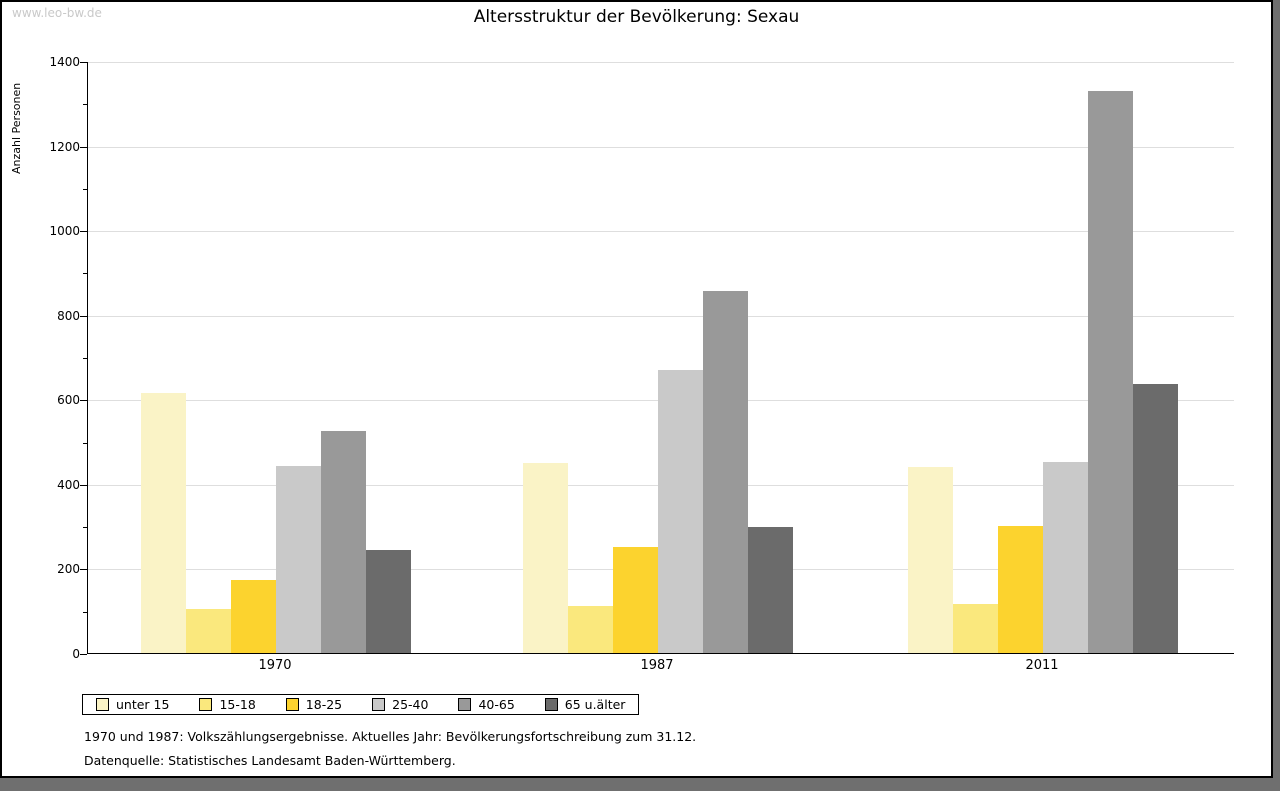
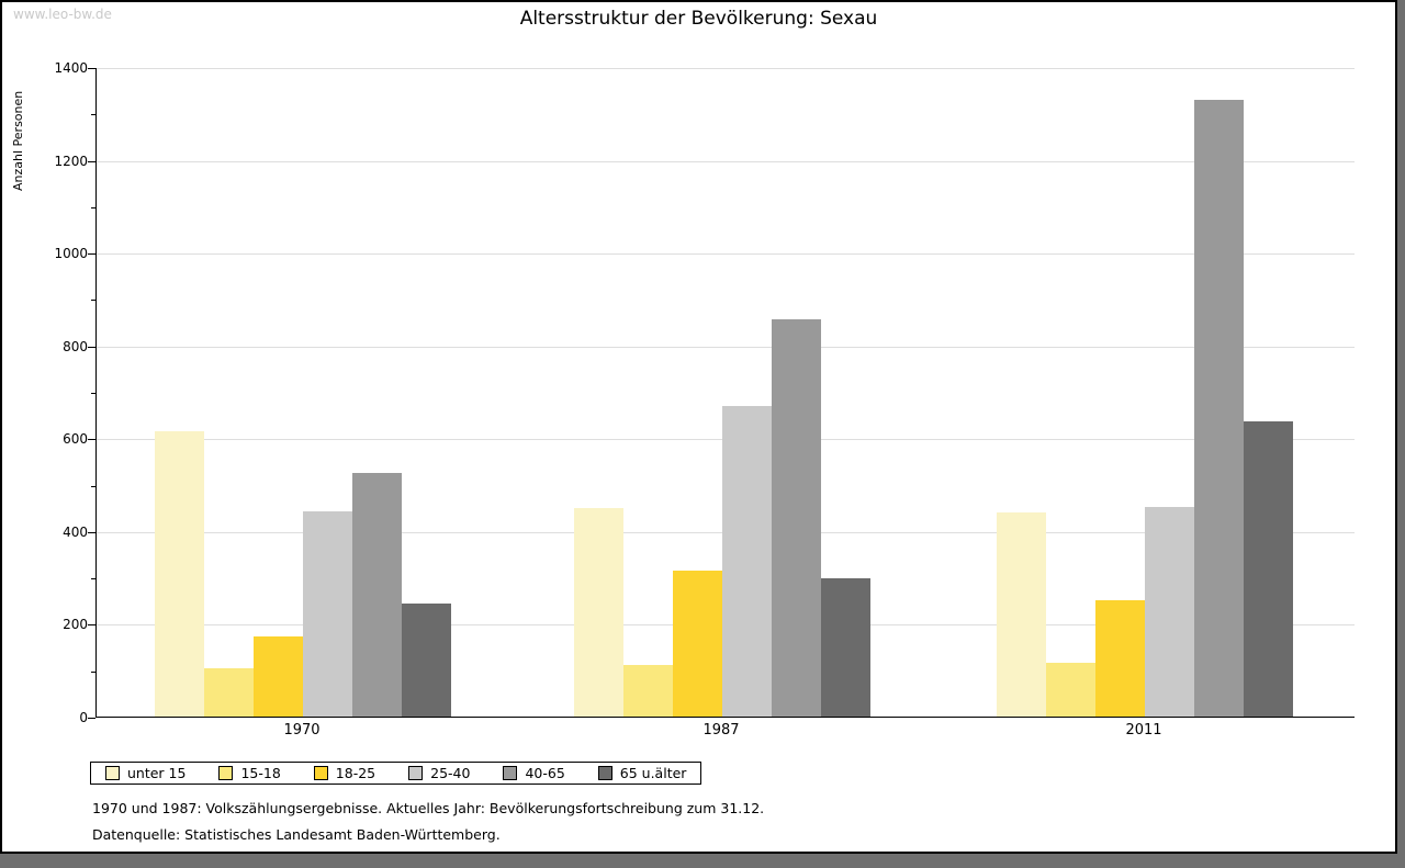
18-25/1987: 250 -> 320
18-25/2011: 300 -> 250
